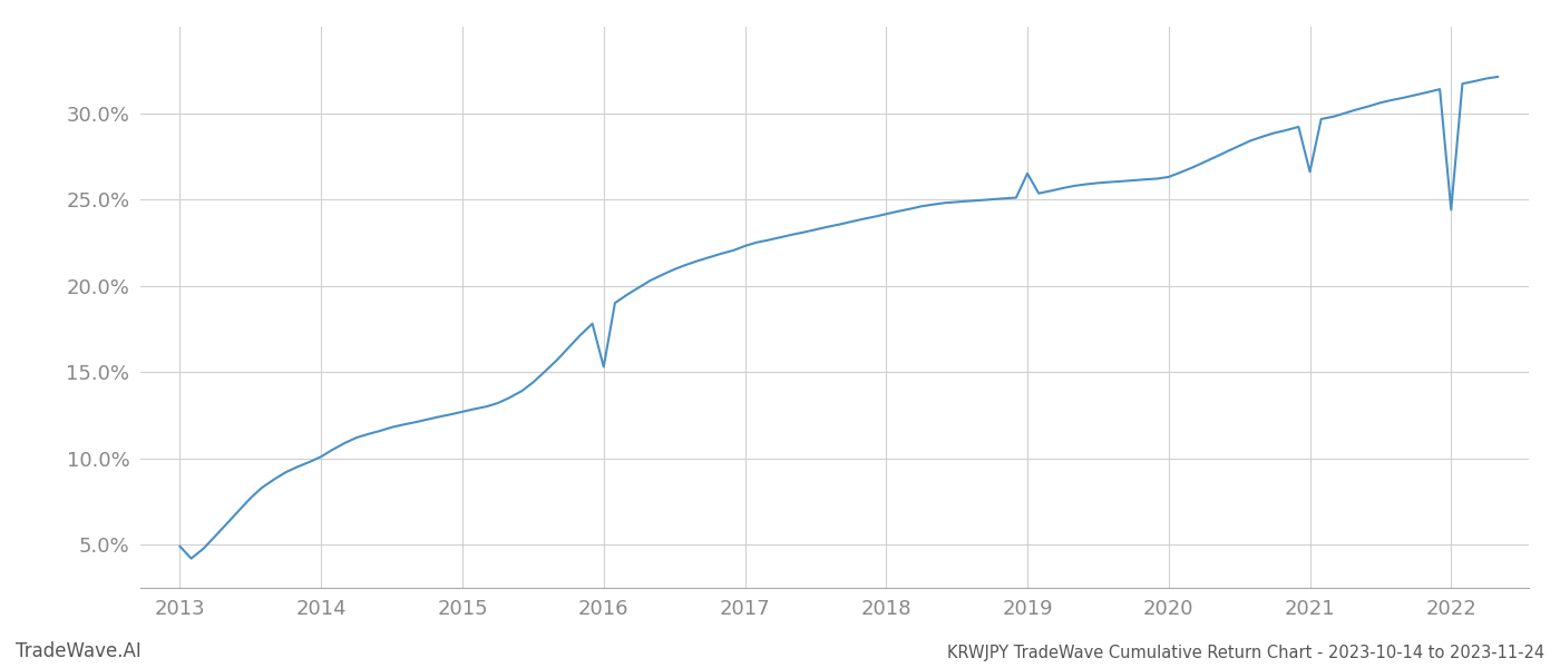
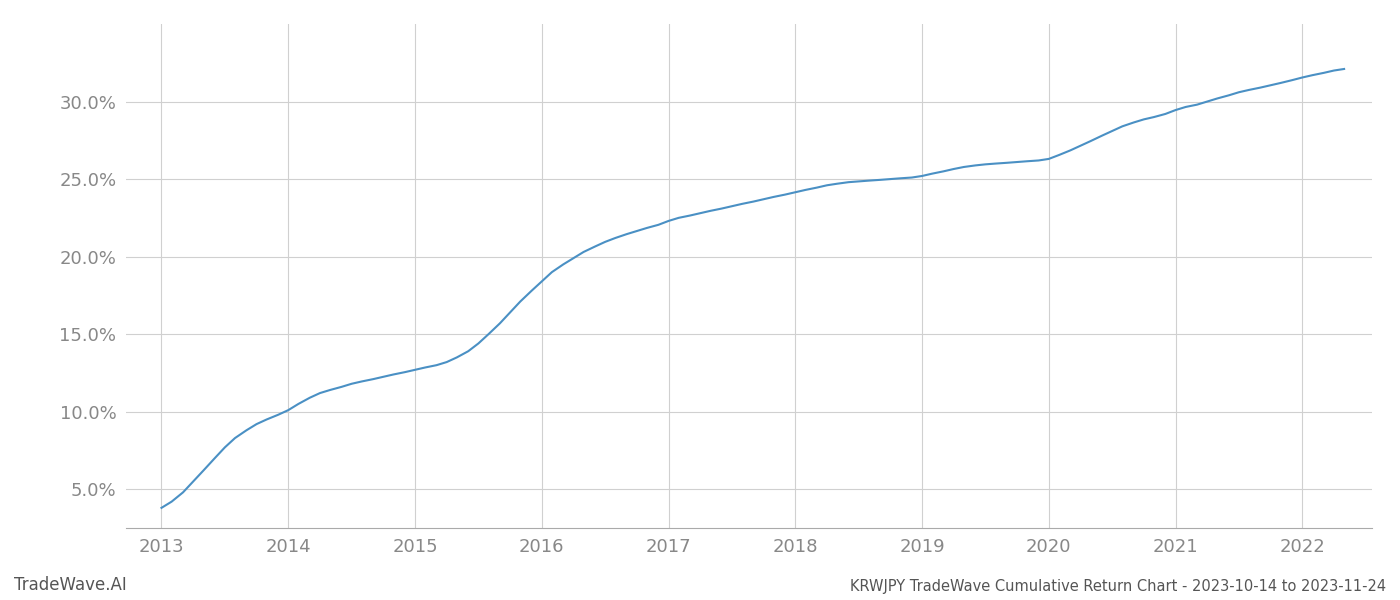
2013: 4.9% -> 3.8%
2016: 15.3% -> 18.4%
2019: 26.5% -> 25.2%
2021: 26.6% -> 29.4%
2022: 24.4% -> 31.6%
